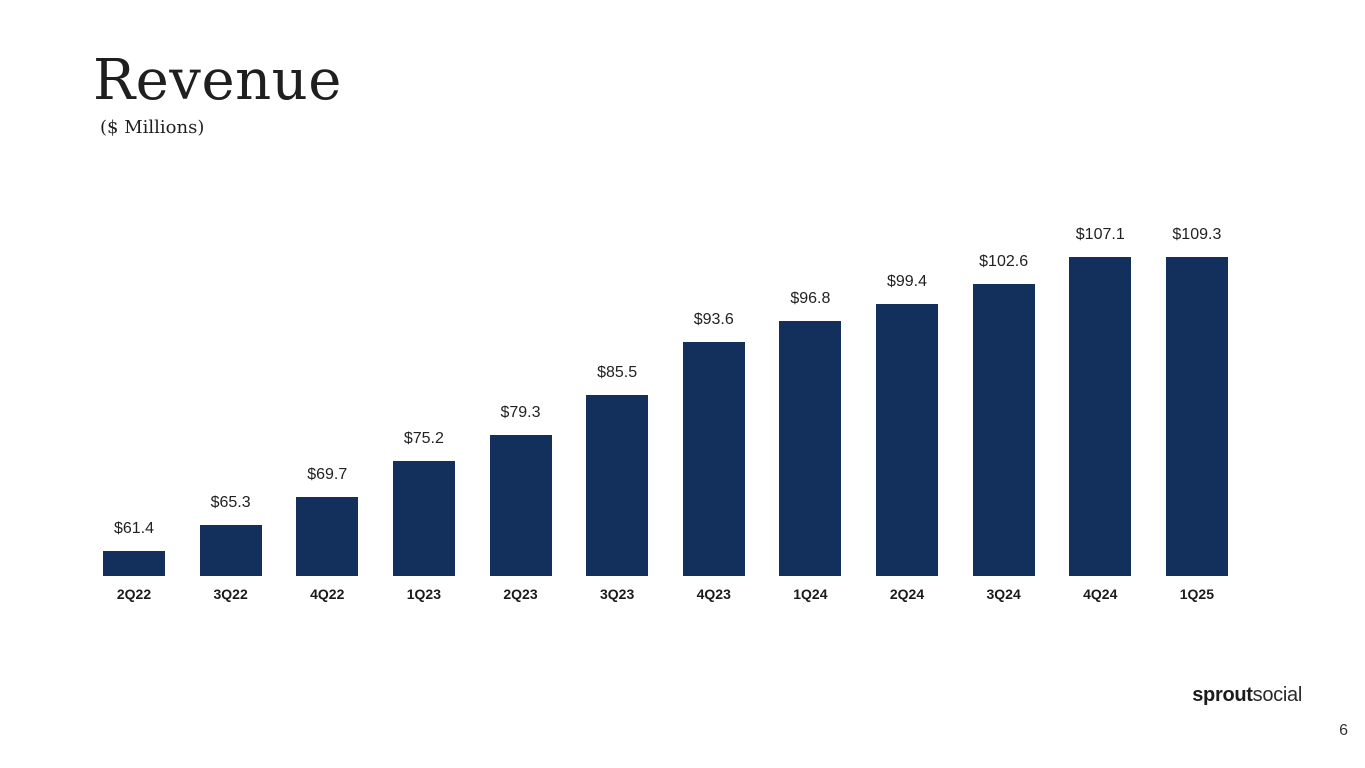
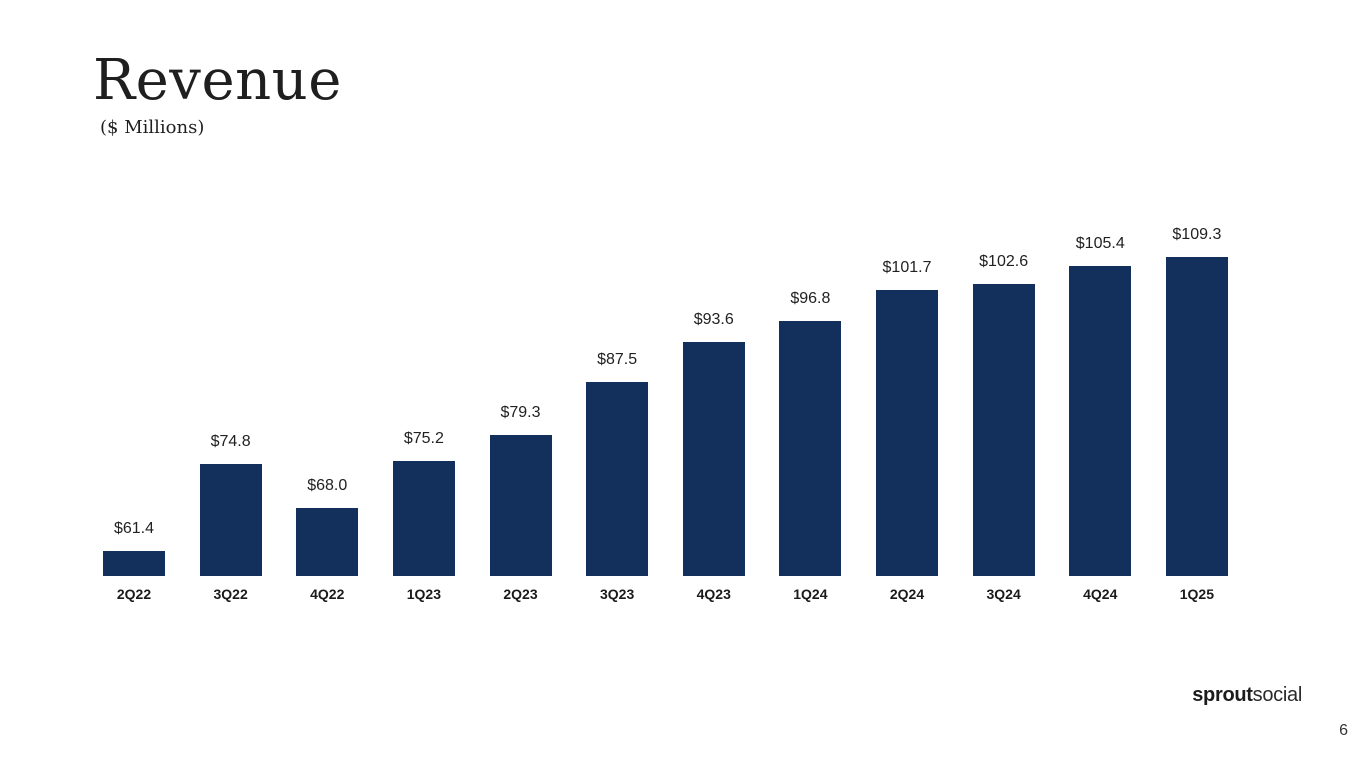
3Q22: $65.3 -> $74.8
4Q22: $69.7 -> $68.0
3Q23: $85.5 -> $87.5
2Q24: $99.4 -> $101.7
4Q24: $107.1 -> $105.4
